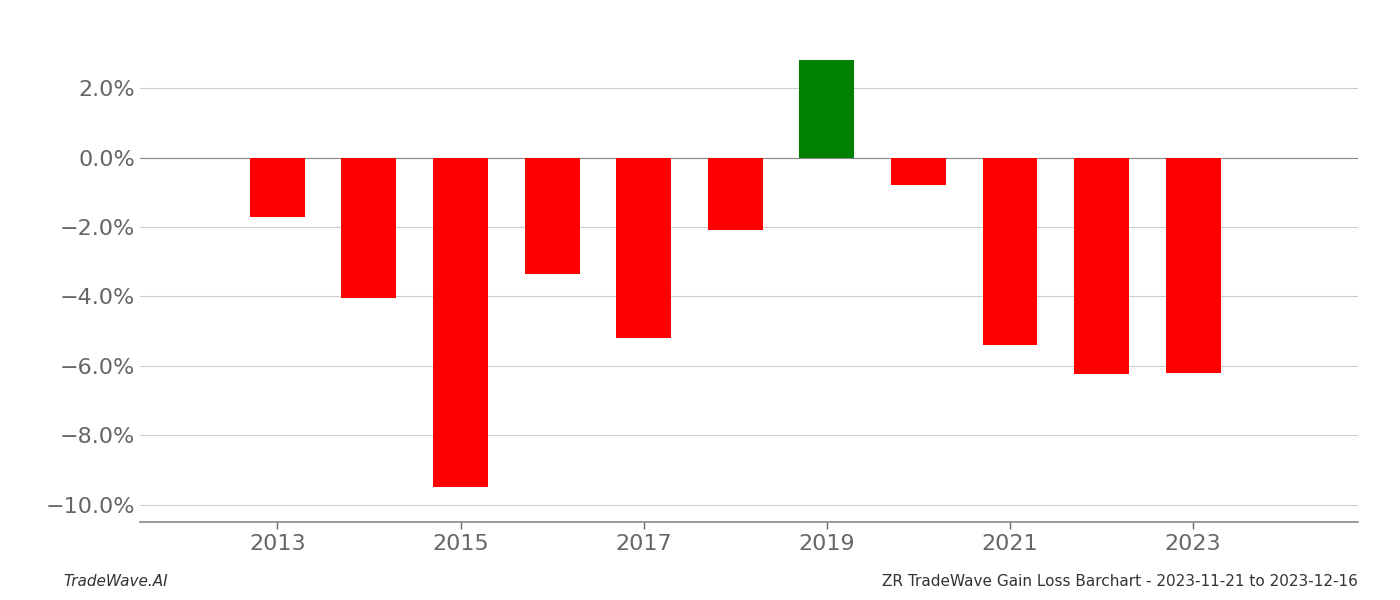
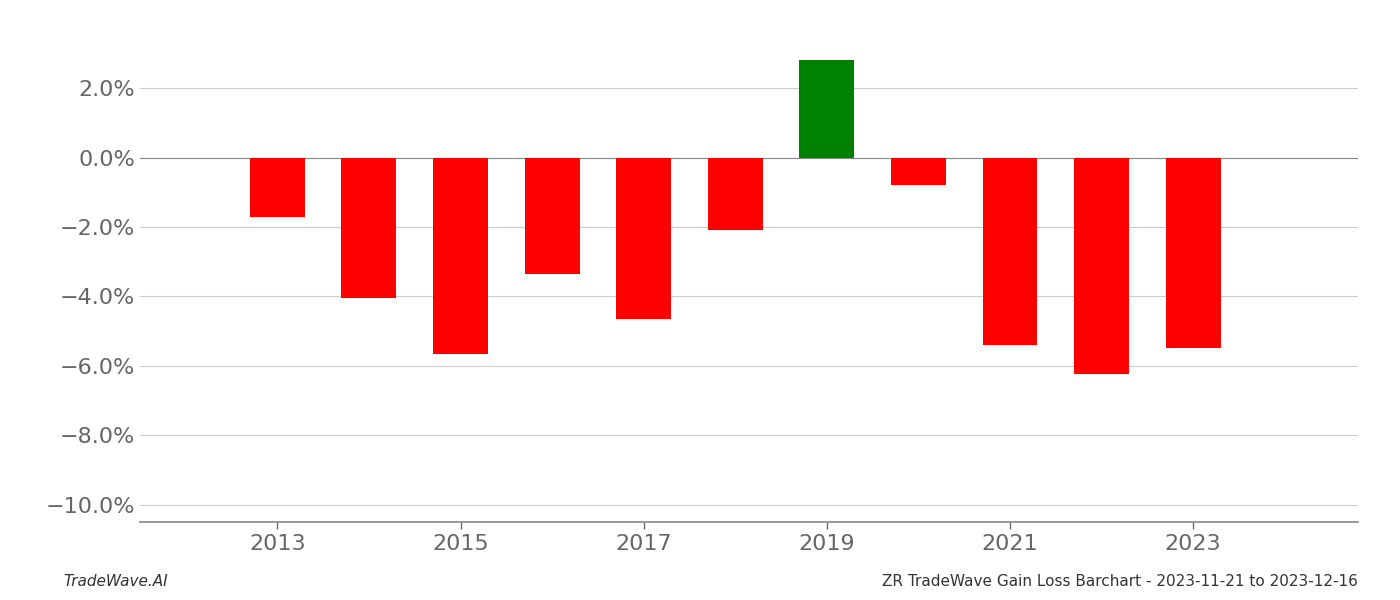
2015: -9.50% -> -5.65%
2017: -5.20% -> -4.65%
2023: -6.20% -> -5.50%
